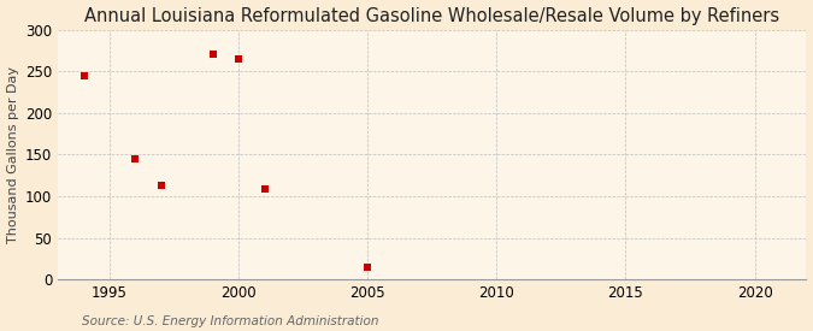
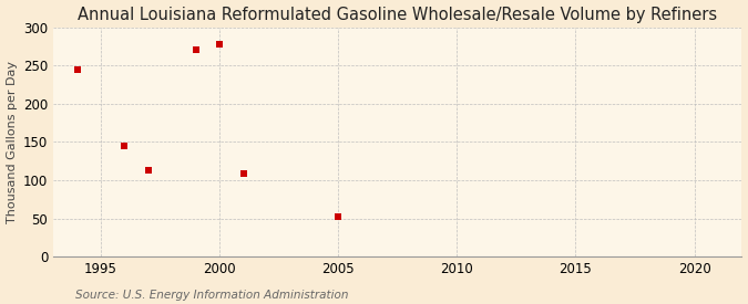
2000: 265 -> 278
2005: 15 -> 52
